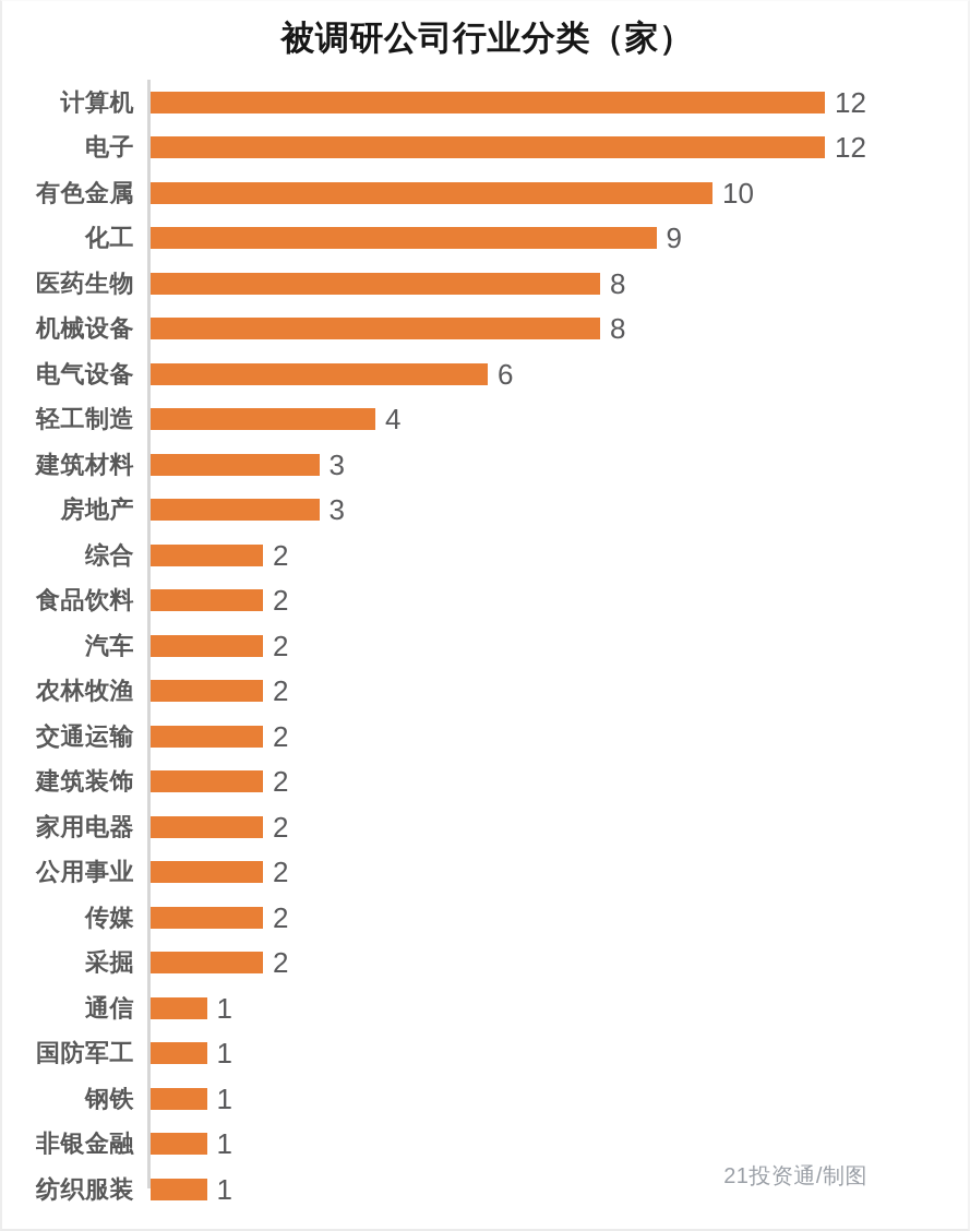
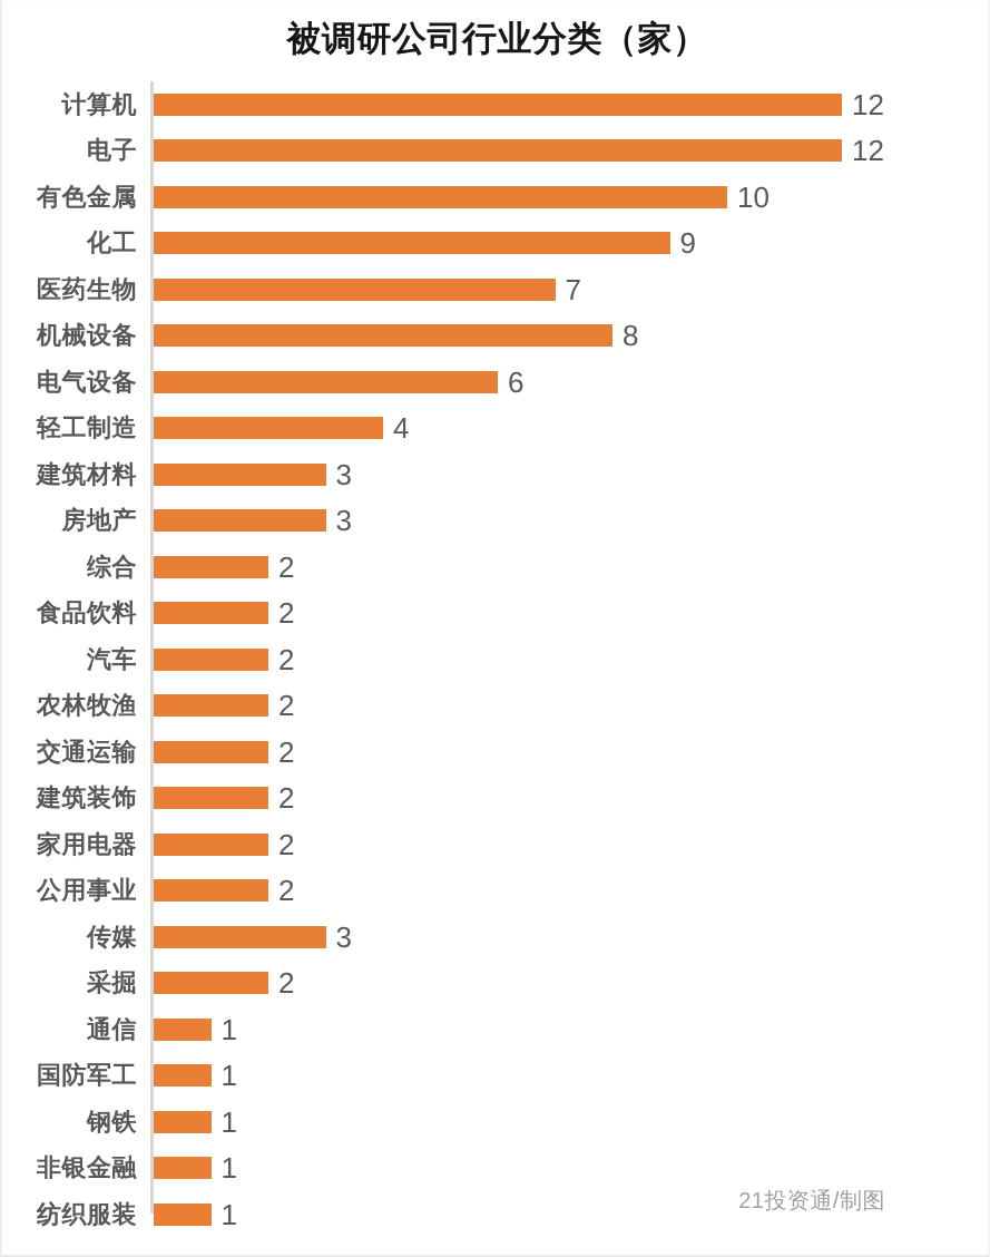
医药生物: 8 -> 7
传媒: 2 -> 3
